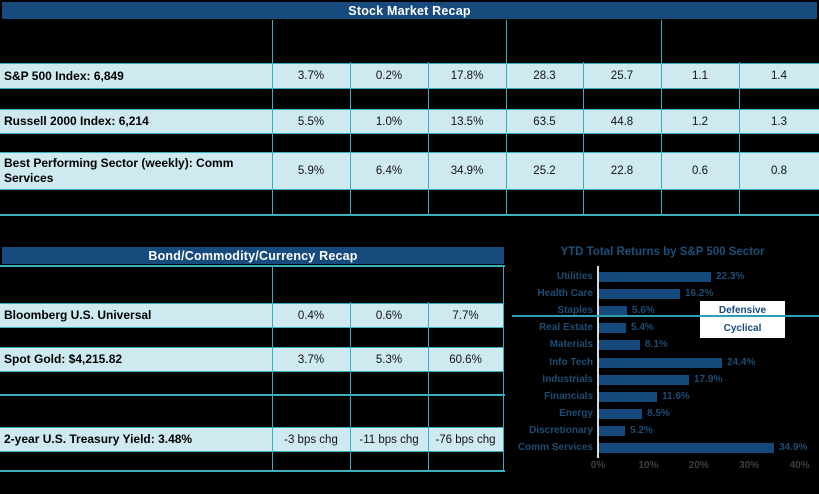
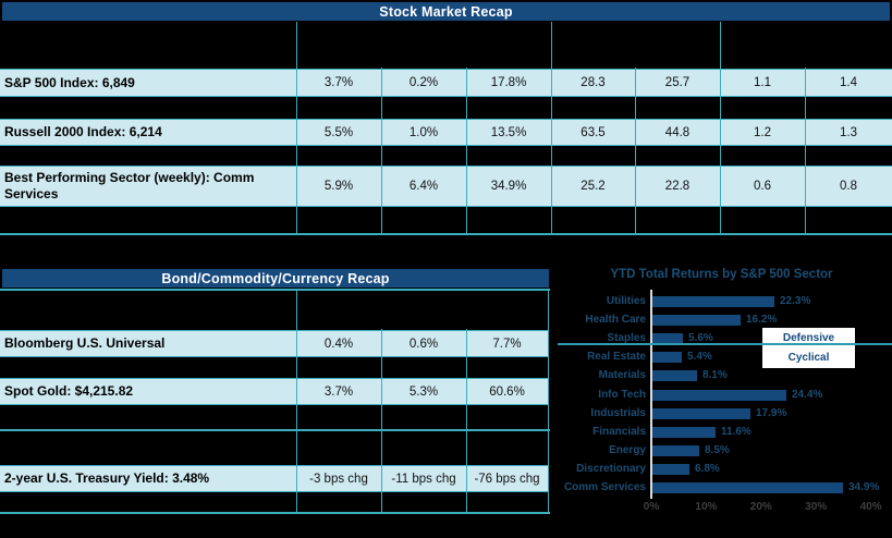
Discretionary: 5.2% -> 6.8%
